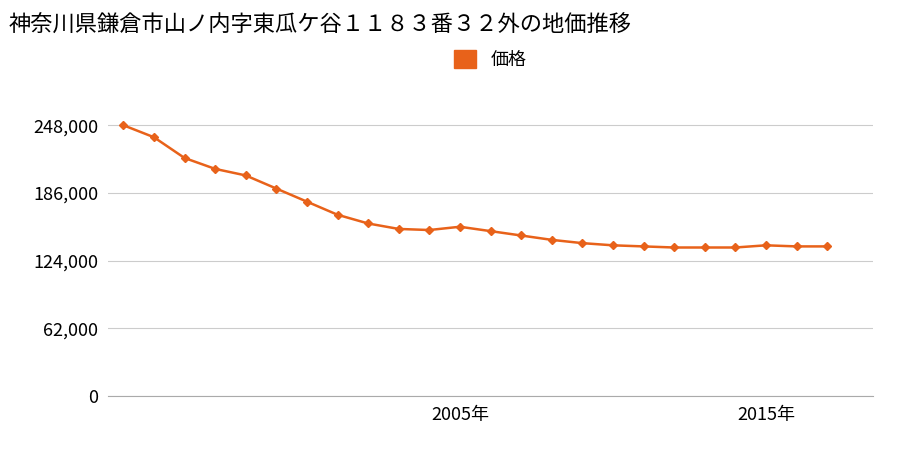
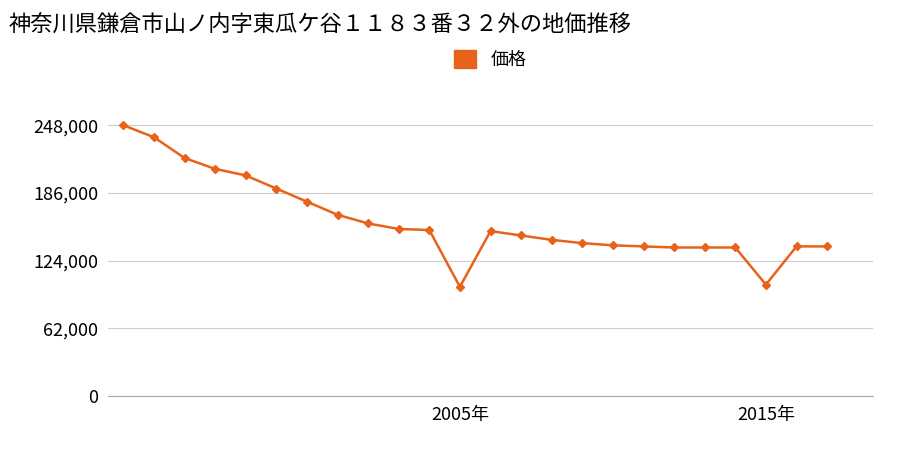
2005年: 155,000 -> 100,000
2015年: 138,000 -> 102,000
